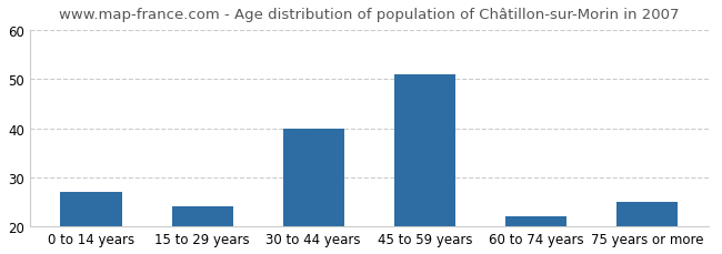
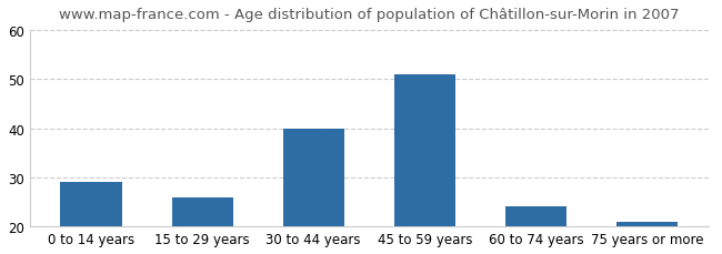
0 to 14 years: 27 -> 29
15 to 29 years: 24 -> 26
60 to 74 years: 22 -> 24
75 years or more: 25 -> 21
